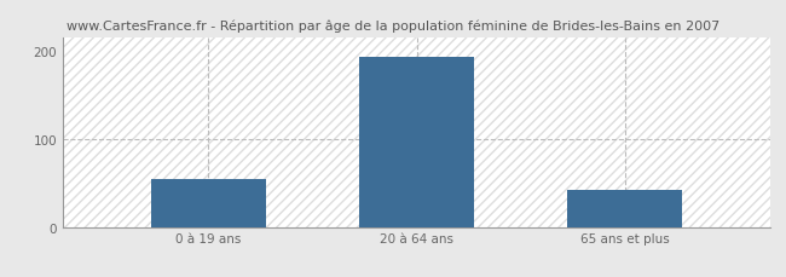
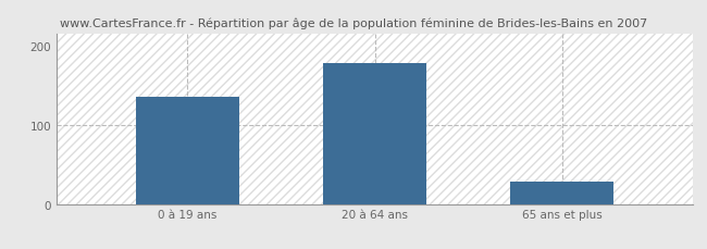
0 à 19 ans: 55 -> 136
20 à 64 ans: 193 -> 178
65 ans et plus: 42 -> 28
